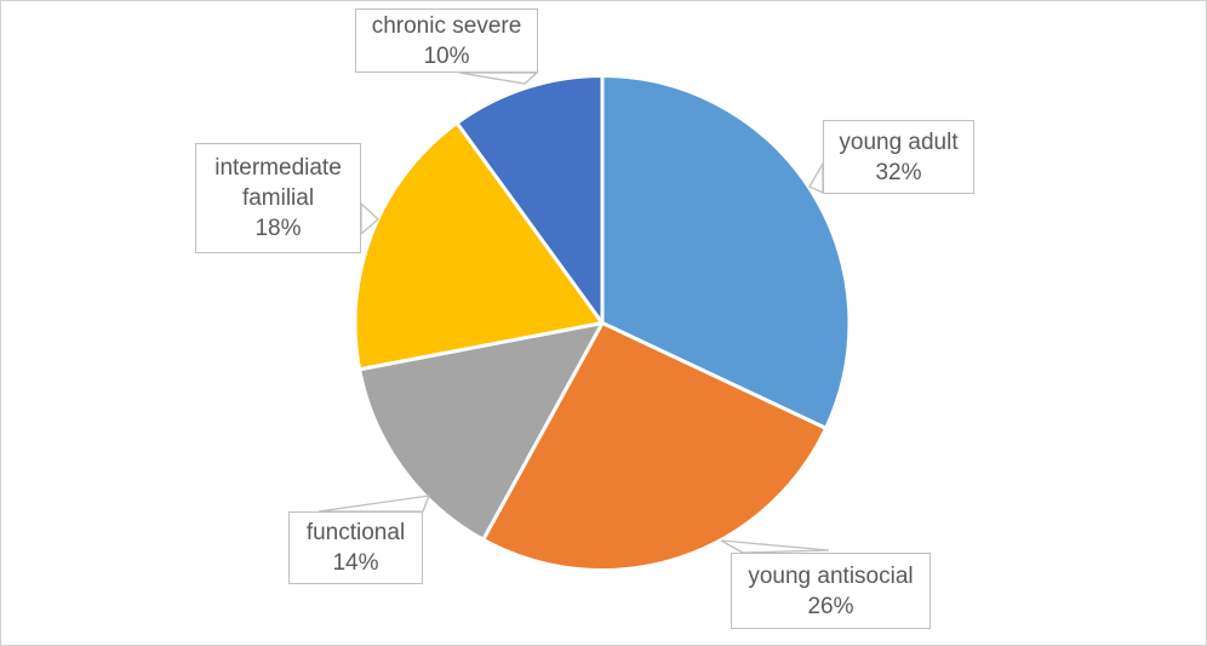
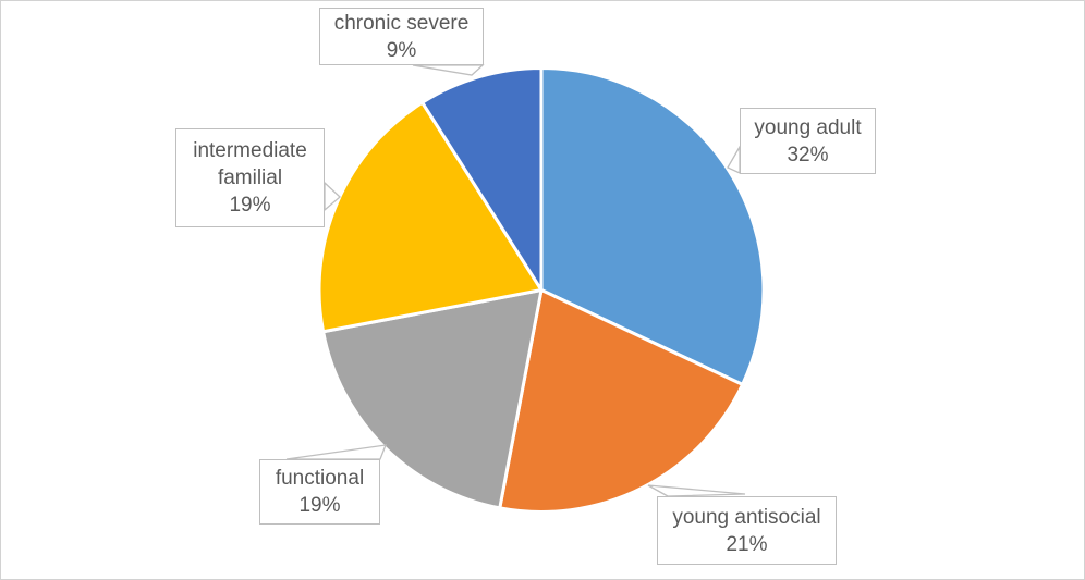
young antisocial: 26% -> 21%
functional: 14% -> 19%
intermediate familial: 18% -> 19%
chronic severe: 10% -> 9%
